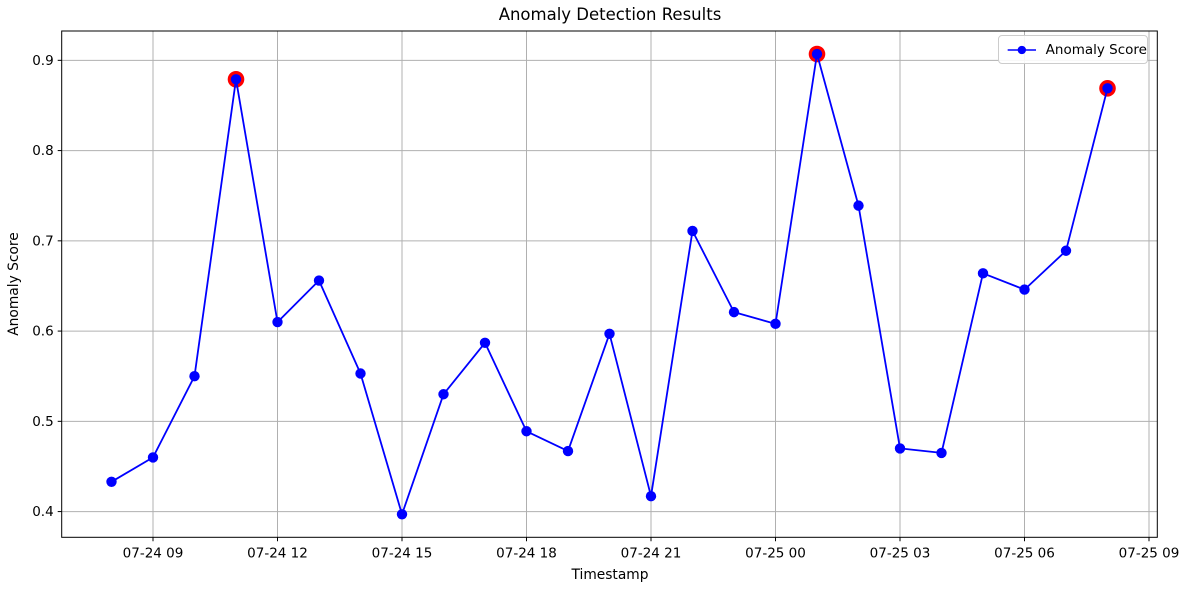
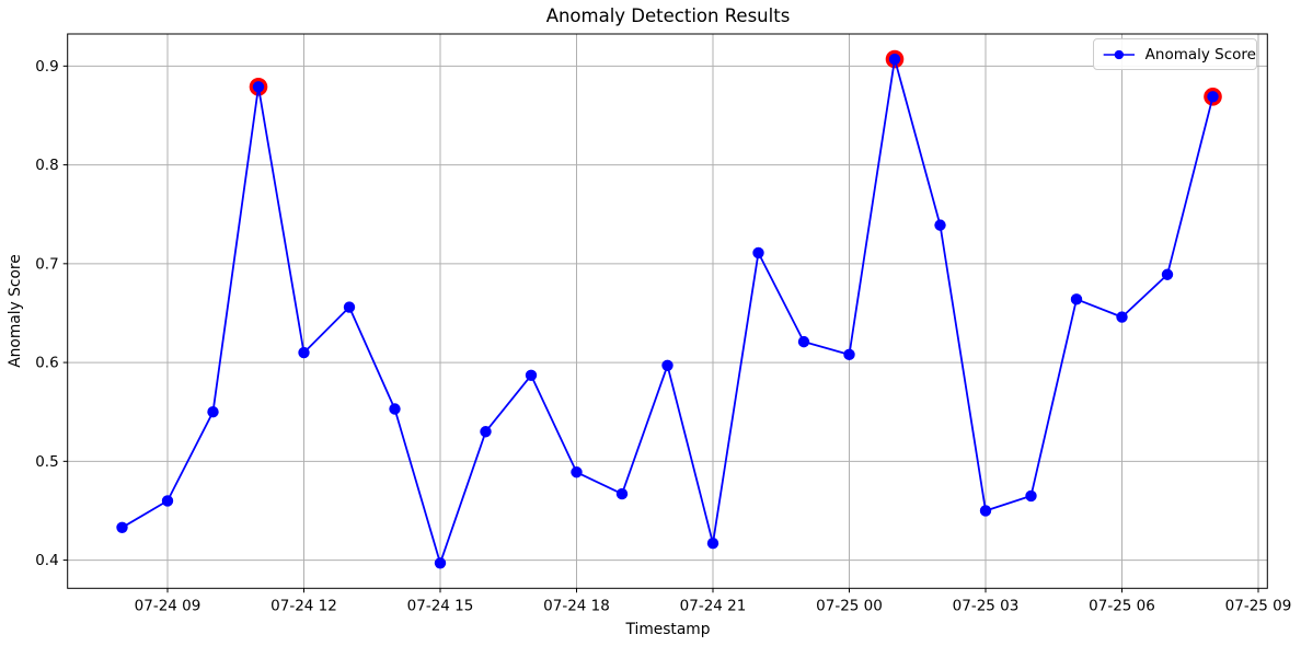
07-25 03: 0.47 -> 0.45
